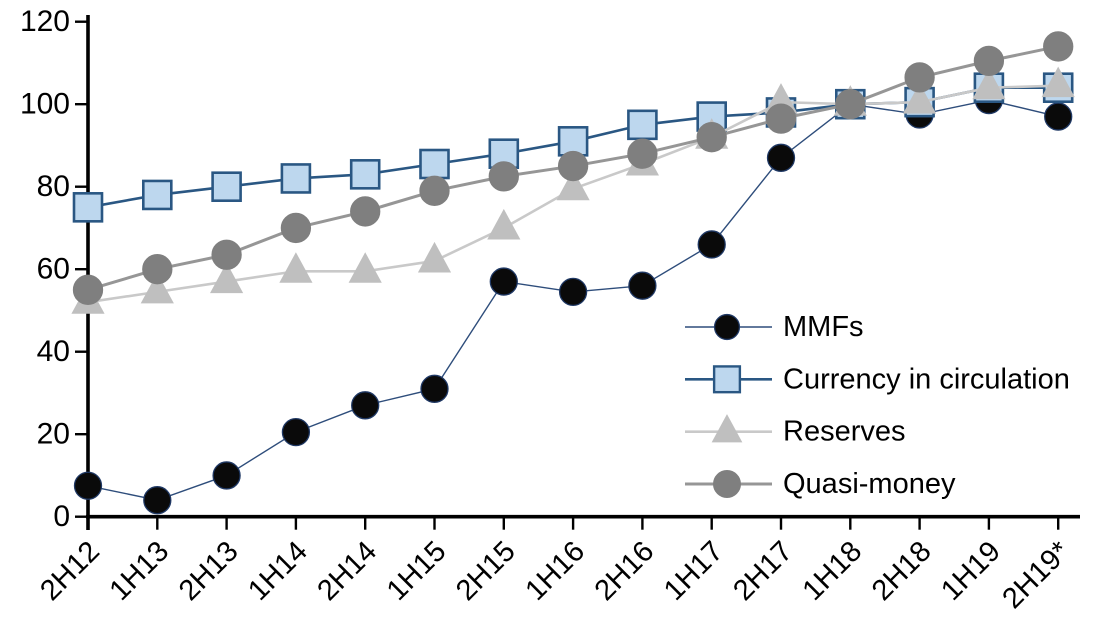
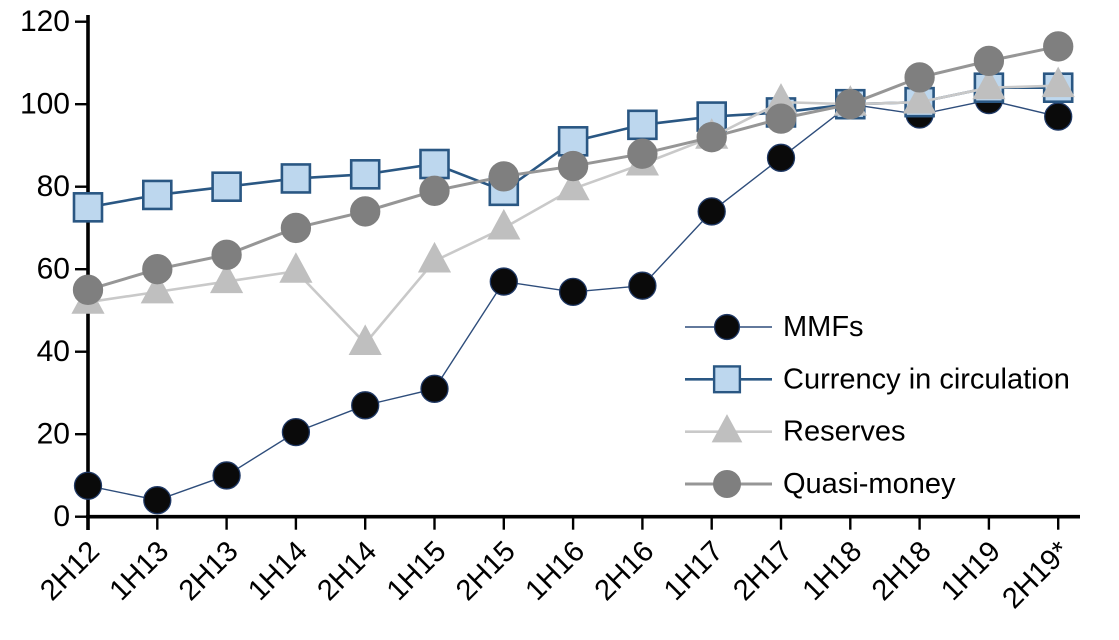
Reserves/2H14: 60 -> 42
Currency in circulation/2H15: 88 -> 79
MMFs/1H17: 66 -> 74
